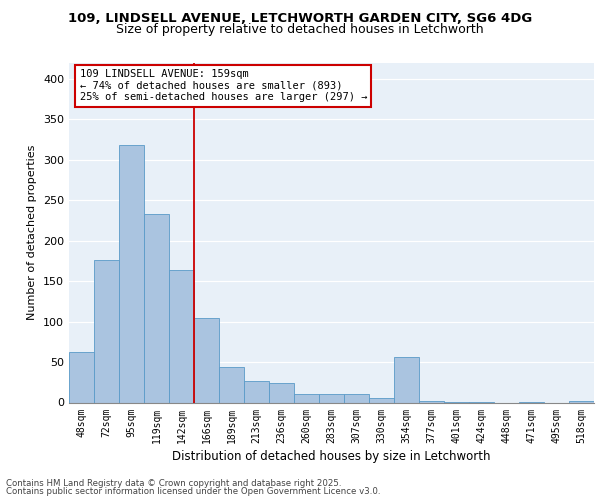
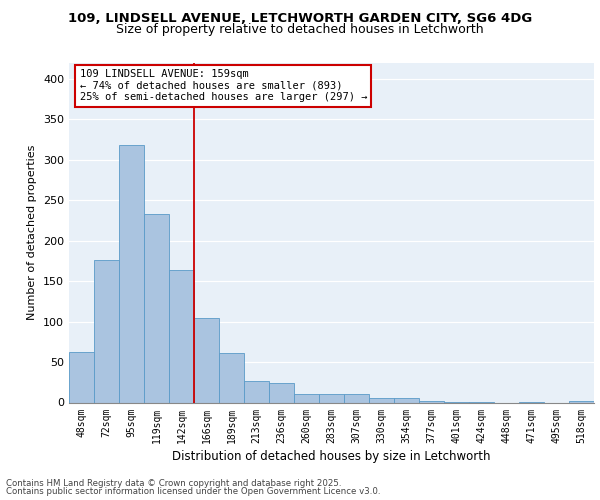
189sqm: 44 -> 61
354sqm: 56 -> 5
